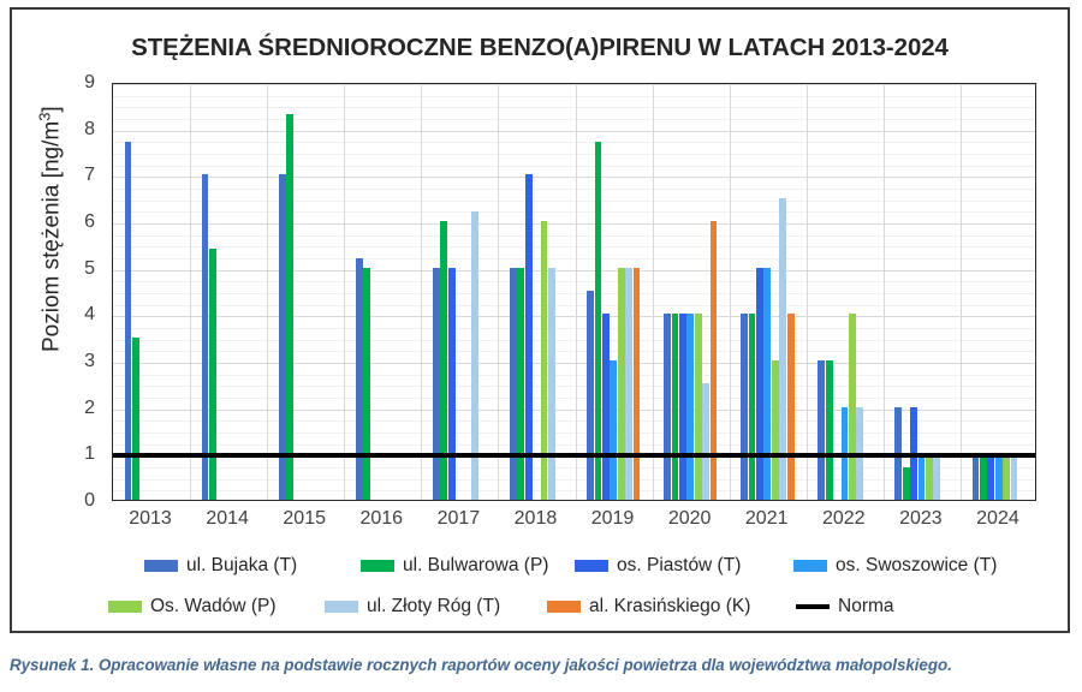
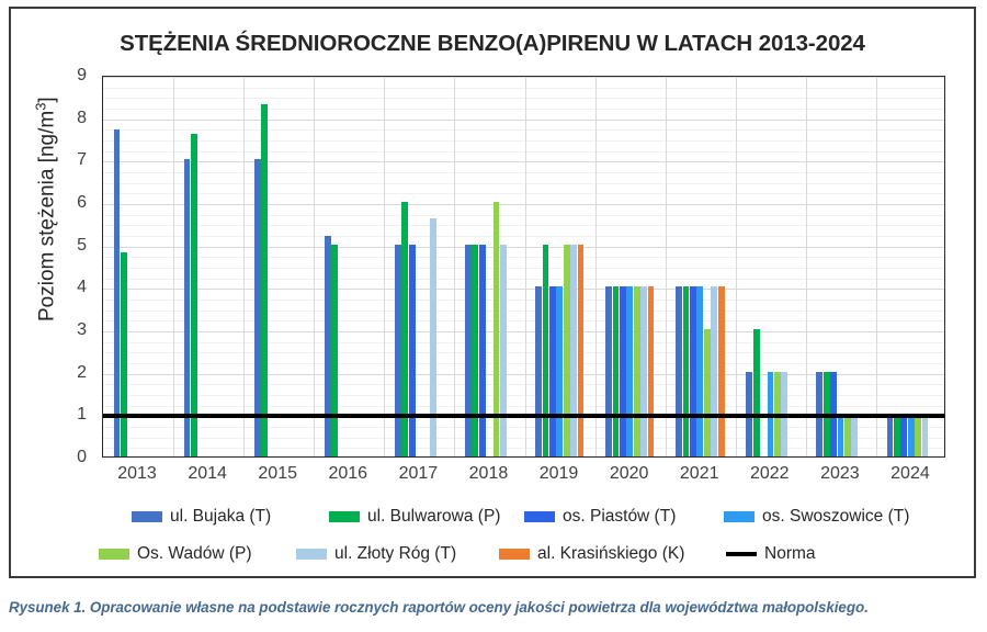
ul. Bulwarowa (P)/2013: 3.5 -> 4.8
ul. Bulwarowa (P)/2014: 5.4 -> 7.6
ul. Złoty Róg (T)/2017: 6.2 -> 5.6
os. Piastów (T)/2018: 7 -> 5
ul. Bujaka (T)/2019: 4.5 -> 4.0
ul. Bulwarowa (P)/2019: 7.7 -> 5.0
os. Swoszowice (T)/2019: 3 -> 4
ul. Złoty Róg (T)/2020: 2.5 -> 4.0
al. Krasińskiego (K)/2020: 6 -> 4
os. Piastów (T)/2021: 5 -> 4
os. Swoszowice (T)/2021: 5 -> 4
ul. Złoty Róg (T)/2021: 6.5 -> 4.0
ul. Bujaka (T)/2022: 3.0 -> 2.0
Os. Wadów (P)/2022: 4 -> 2
ul. Bulwarowa (P)/2023: 0.7 -> 2.0
